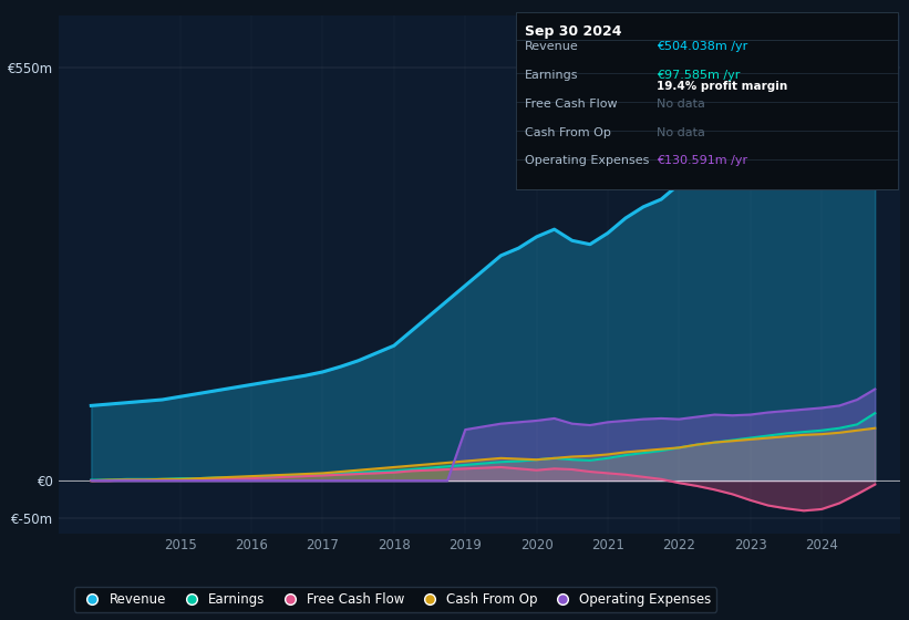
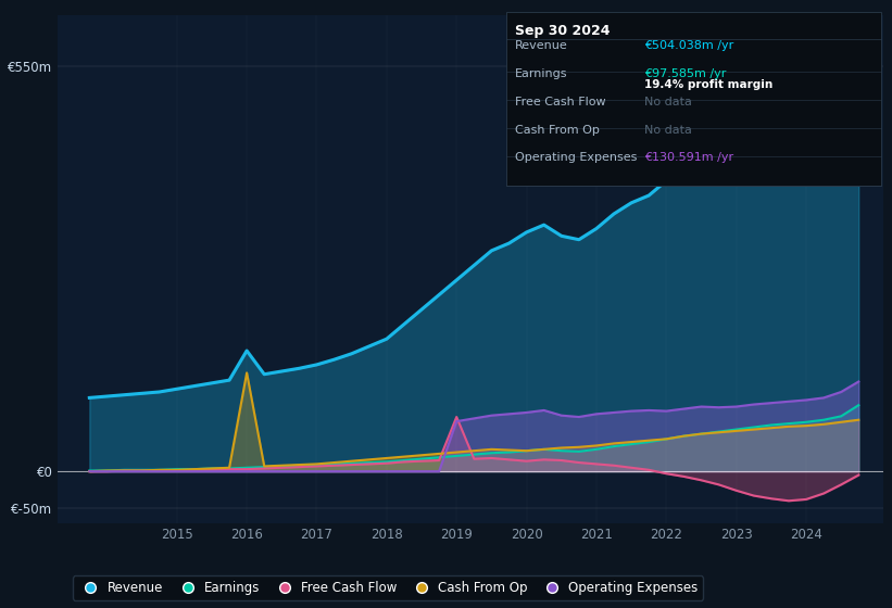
Revenue/2016: €128m -> €164m
Cash From Op/2016: €6m -> €134m
Free Cash Flow/2019: €16m -> €74m
